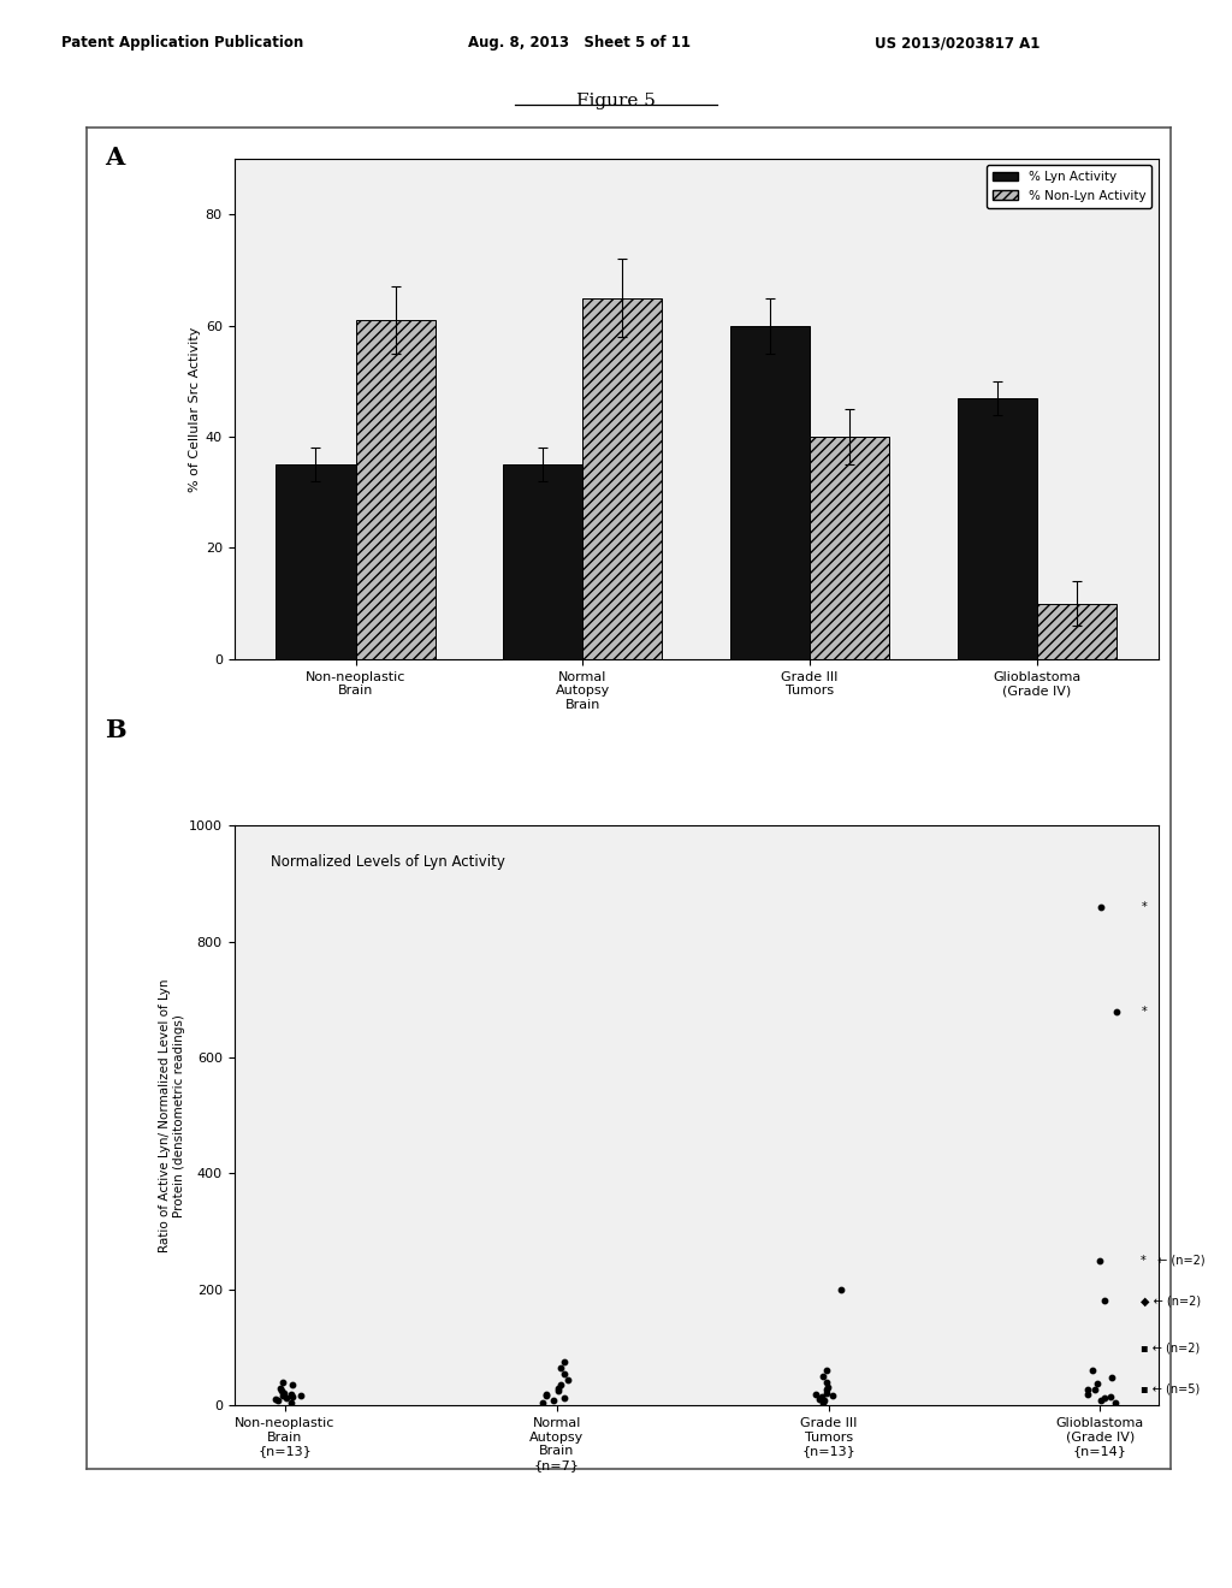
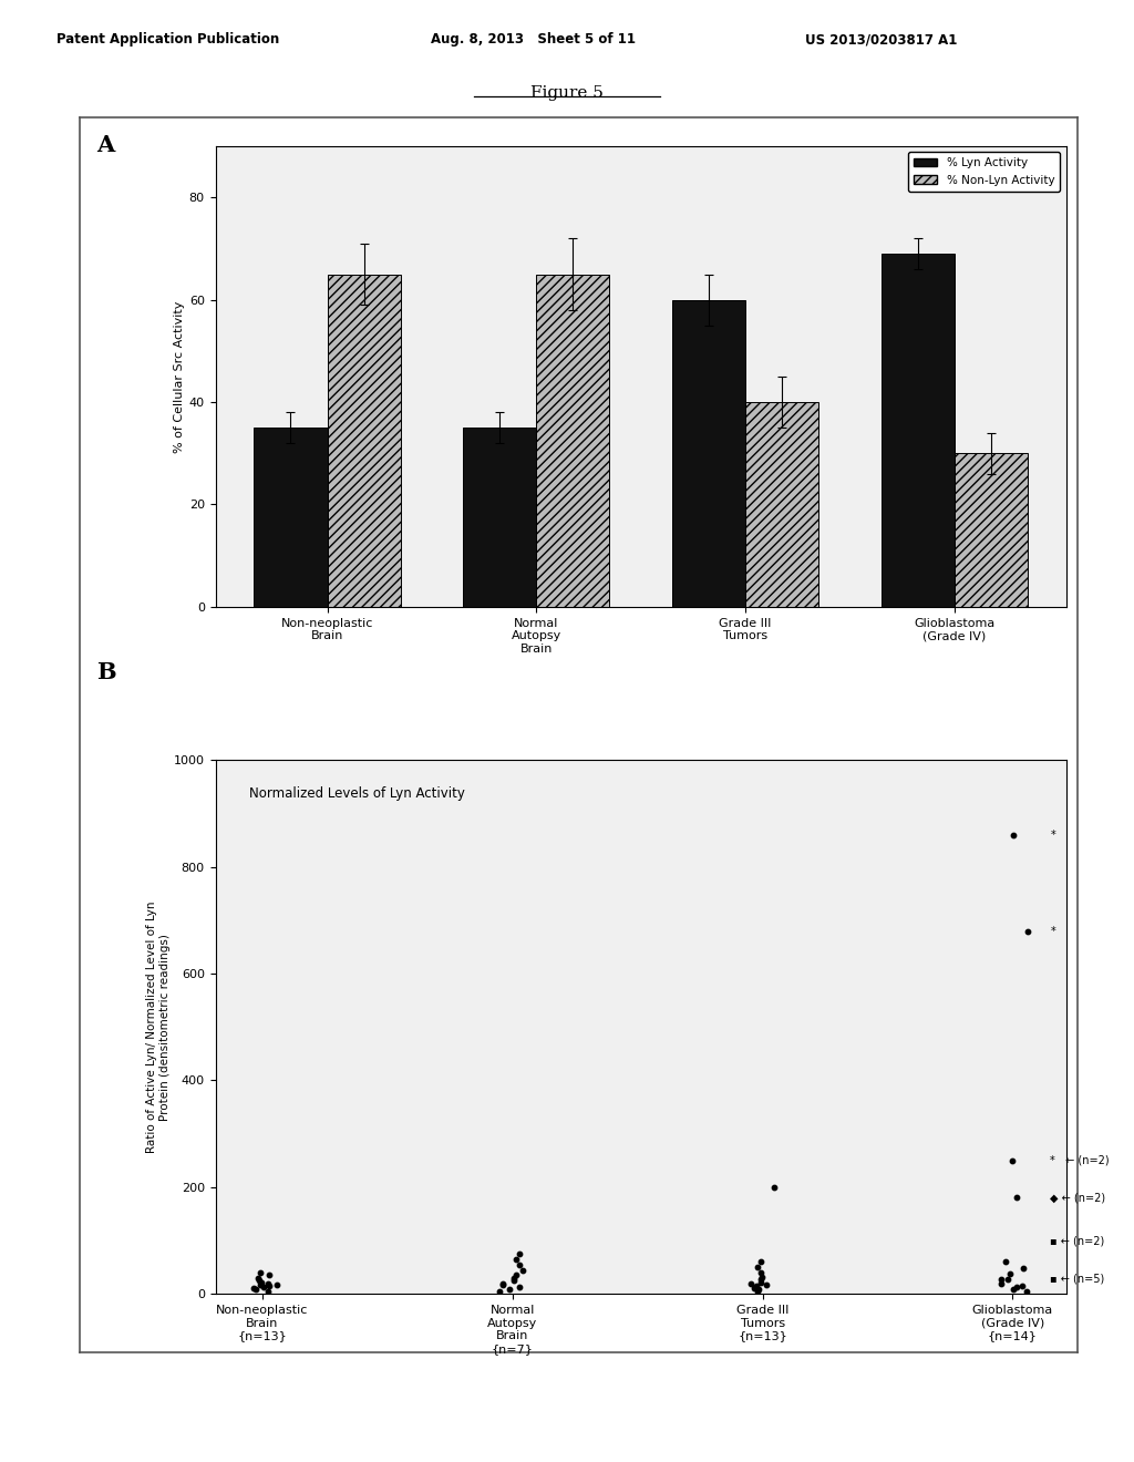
% Non-Lyn Activity/Non-neoplastic Brain: 61 -> 65
% Lyn Activity/Glioblastoma (Grade IV): 47 -> 69
% Non-Lyn Activity/Glioblastoma (Grade IV): 10 -> 30
